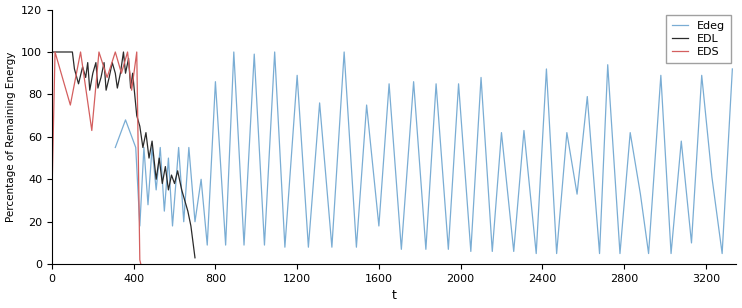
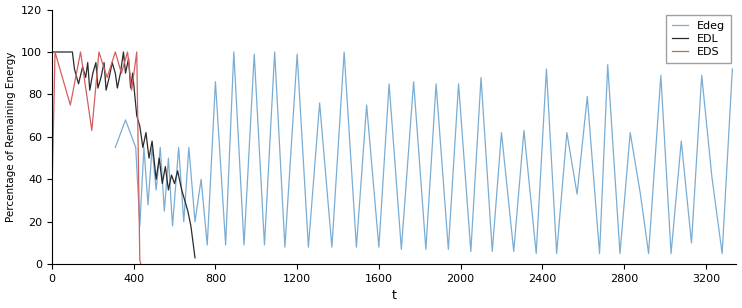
Edeg/1200: 89 -> 99
Edeg/1600: 18 -> 8
